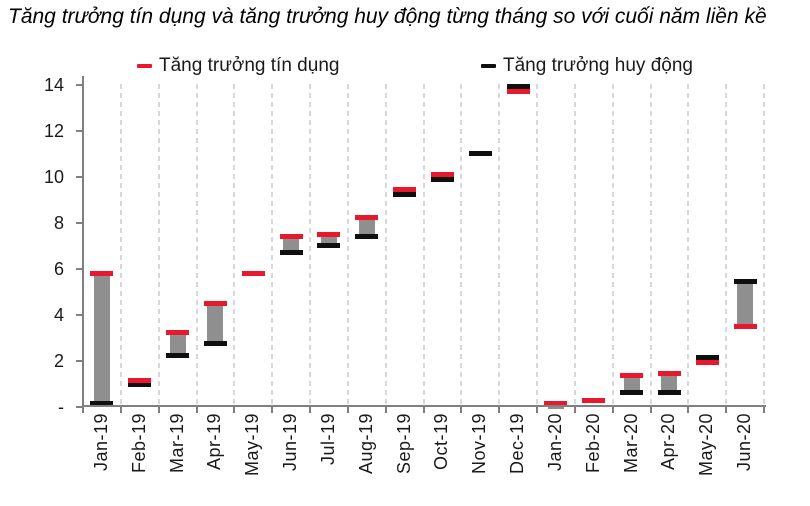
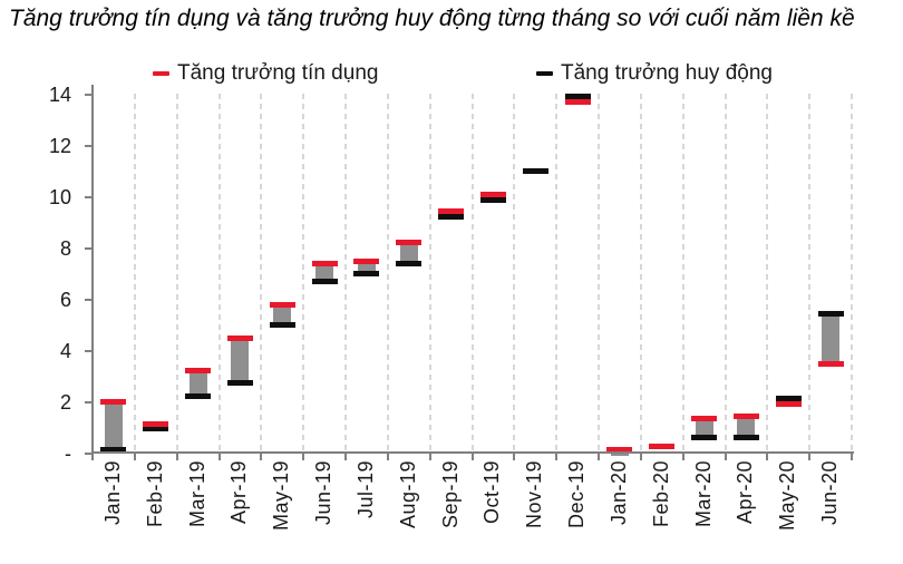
Tăng trưởng tín dụng/Jan-19: 5.8 -> 2.0
Tăng trưởng huy động/May-19: 5.8 -> 5.0
